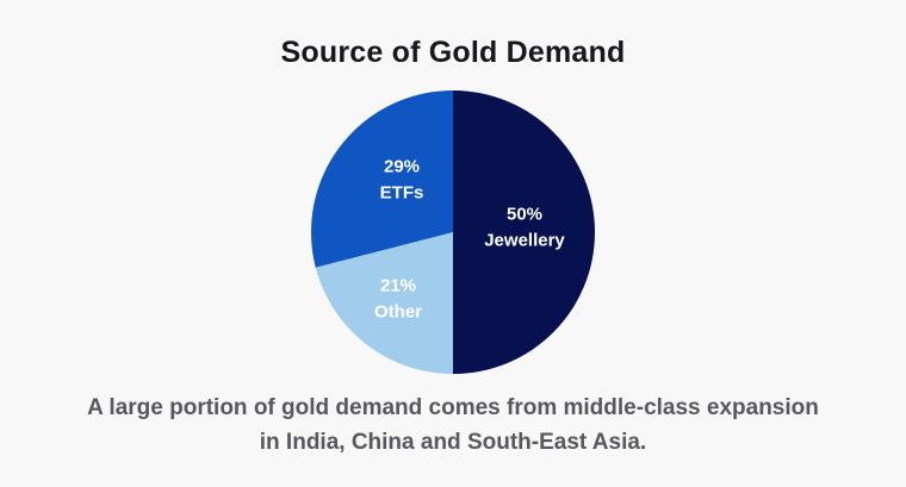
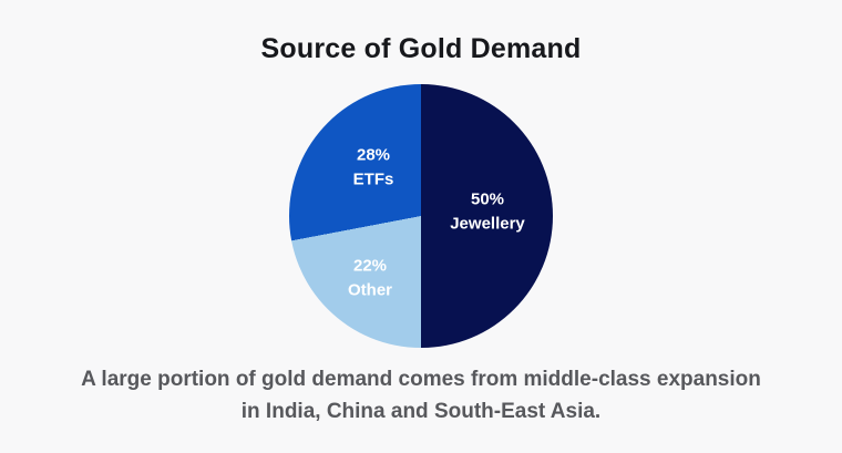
Other: 21% -> 22%
ETFs: 29% -> 28%
